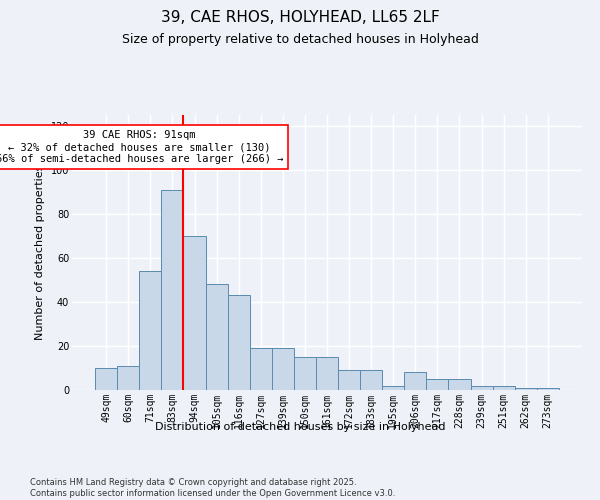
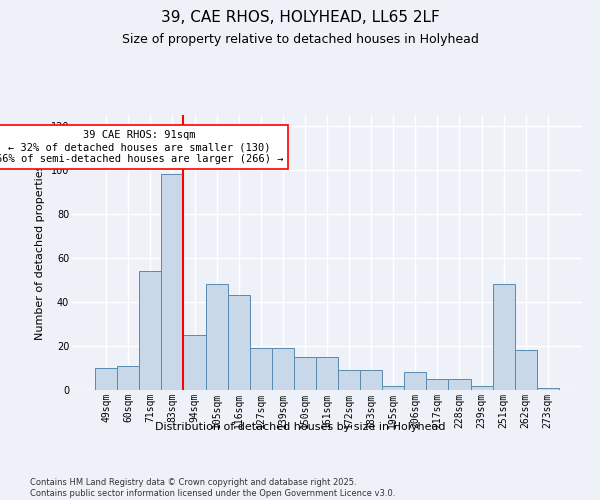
83sqm: 91 -> 98
94sqm: 70 -> 25
251sqm: 2 -> 48
262sqm: 1 -> 18
